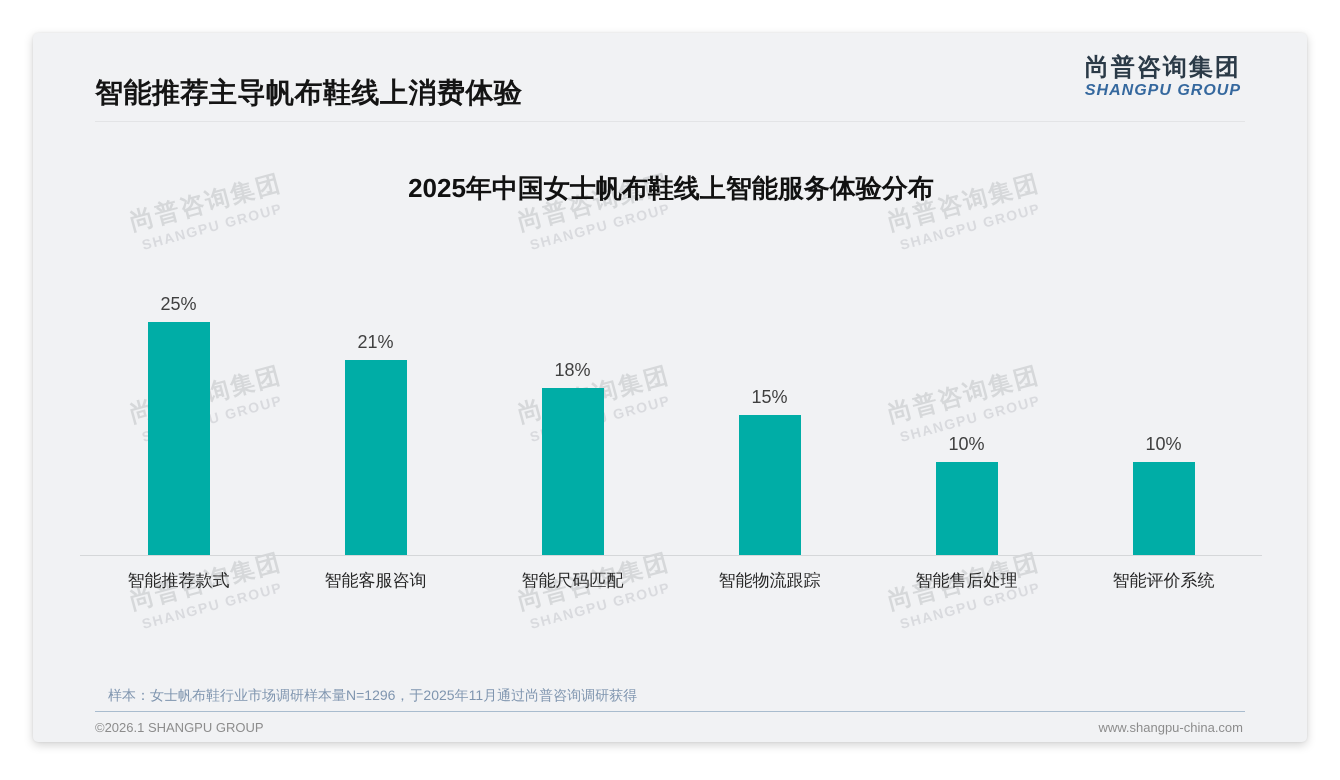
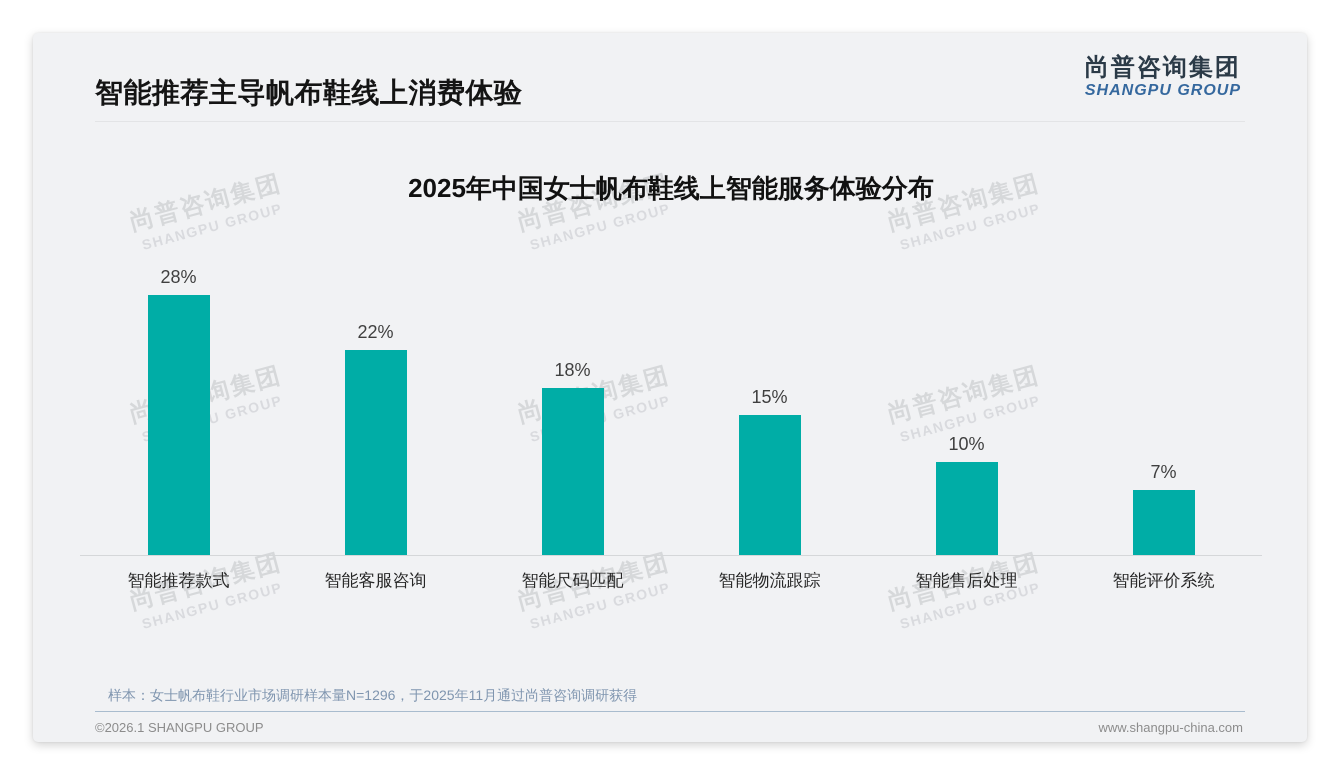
智能推荐款式: 25% -> 28%
智能客服咨询: 21% -> 22%
智能评价系统: 10% -> 7%
